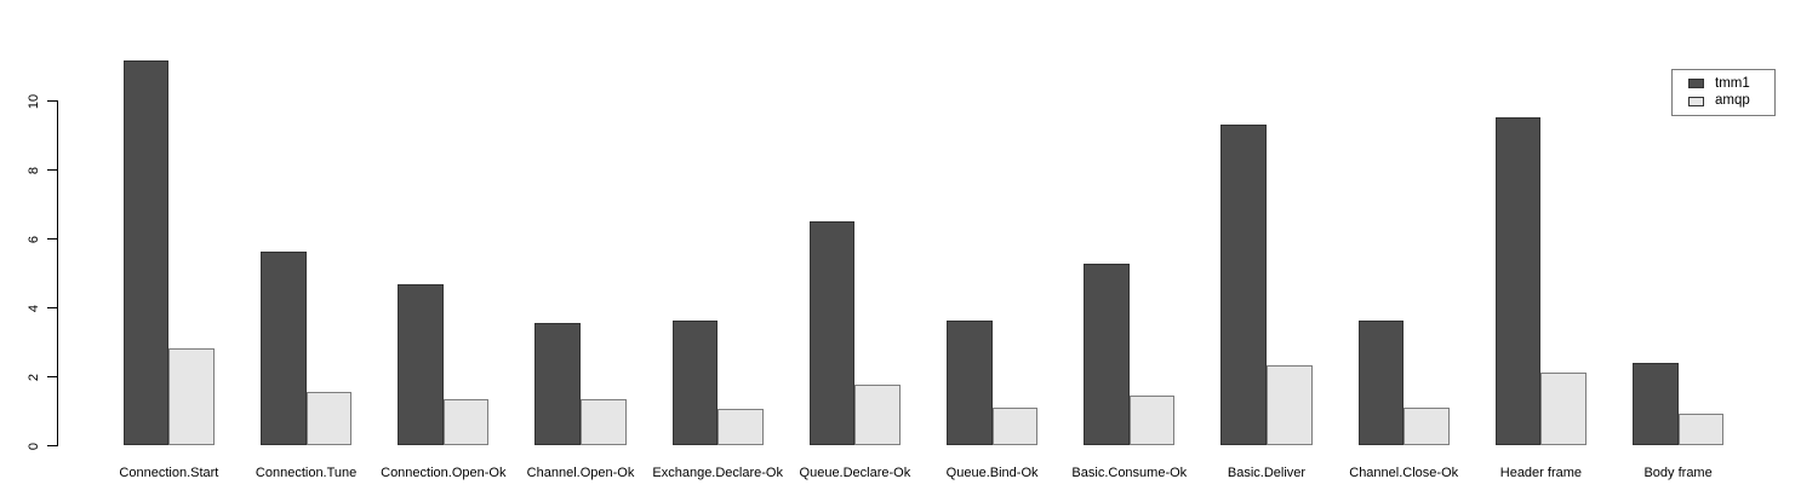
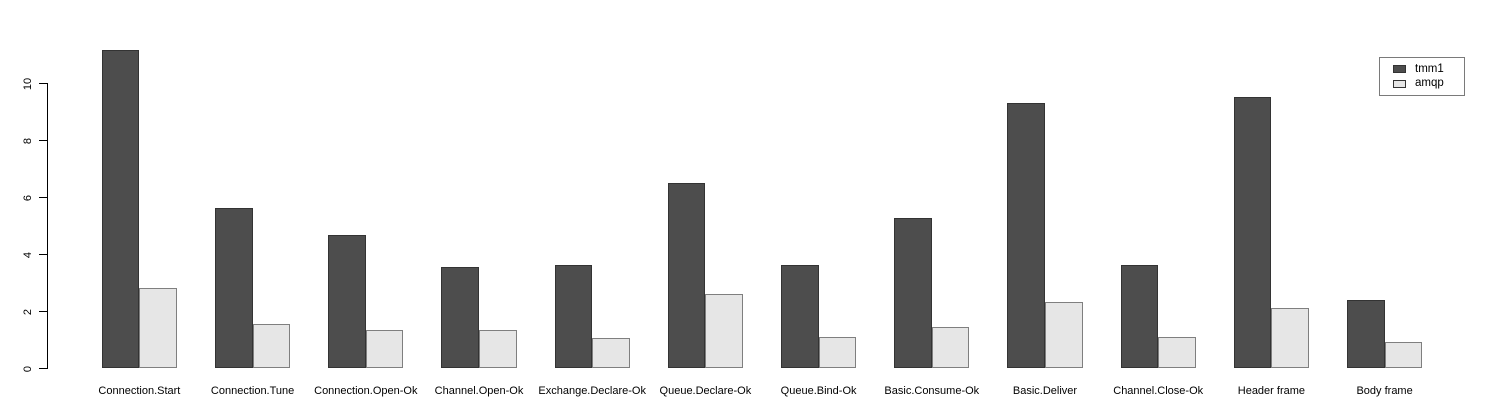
amqp/Queue.Declare-Ok: 1.8 -> 2.6
